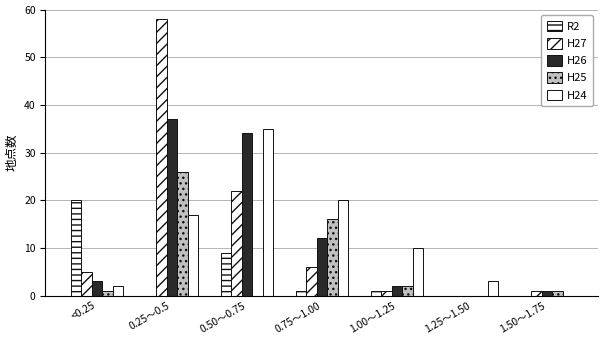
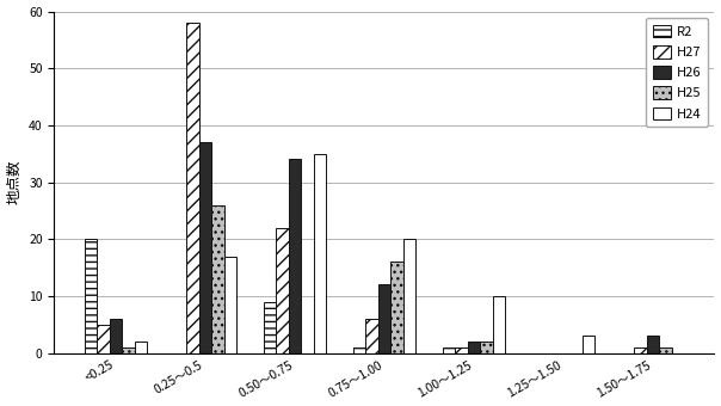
H26/<0.25: 3 -> 6
H26/1.50～1.75: 1 -> 3
